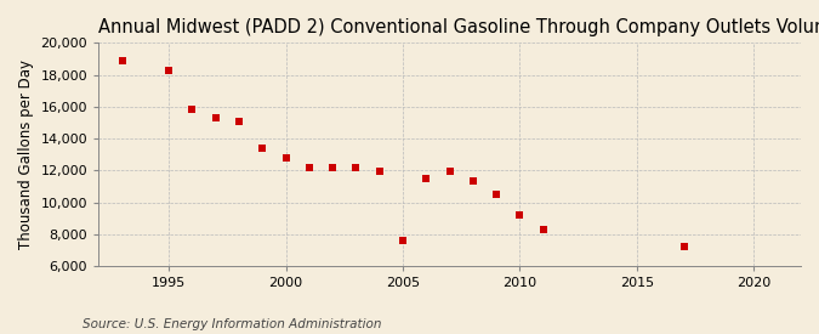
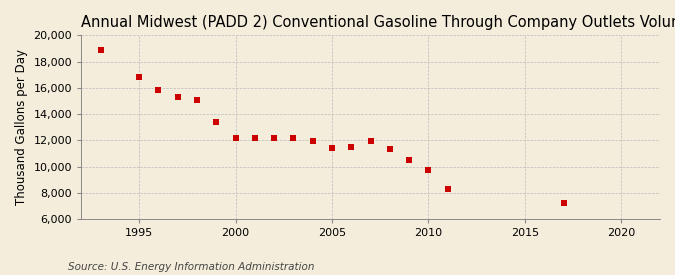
1995: 18,300 -> 16,800
2000: 12,800 -> 12,200
2005: 7,600 -> 11,400
2010: 9,200 -> 9,700
